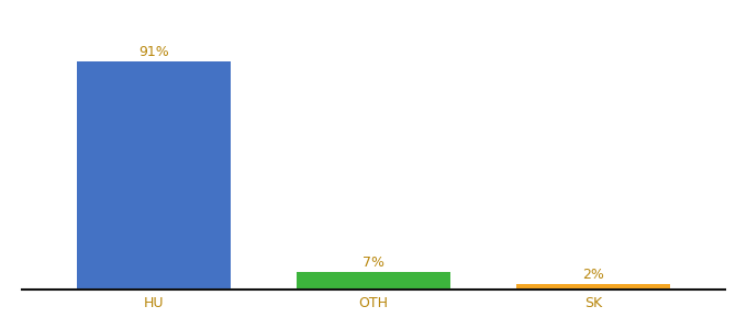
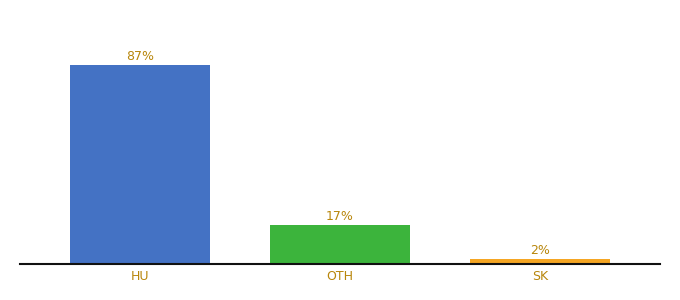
HU: 91% -> 87%
OTH: 7% -> 17%
